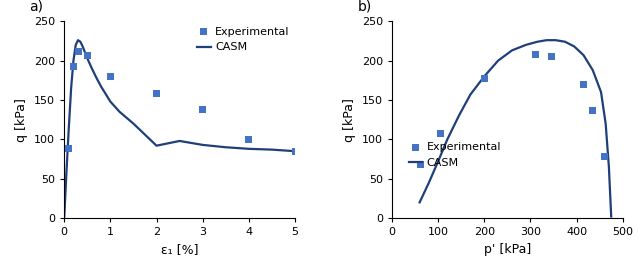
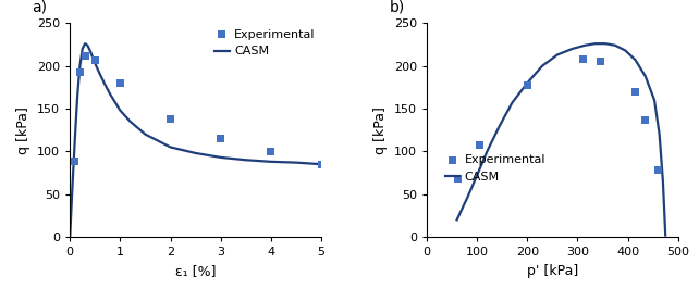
Experimental/2: 158 -> 138
CASM/2: 92 -> 105
Experimental/3: 138 -> 115
